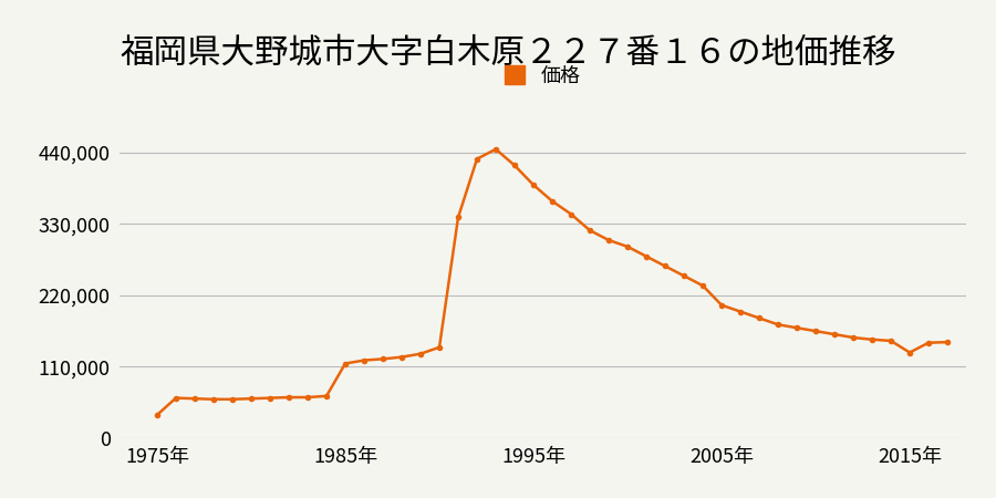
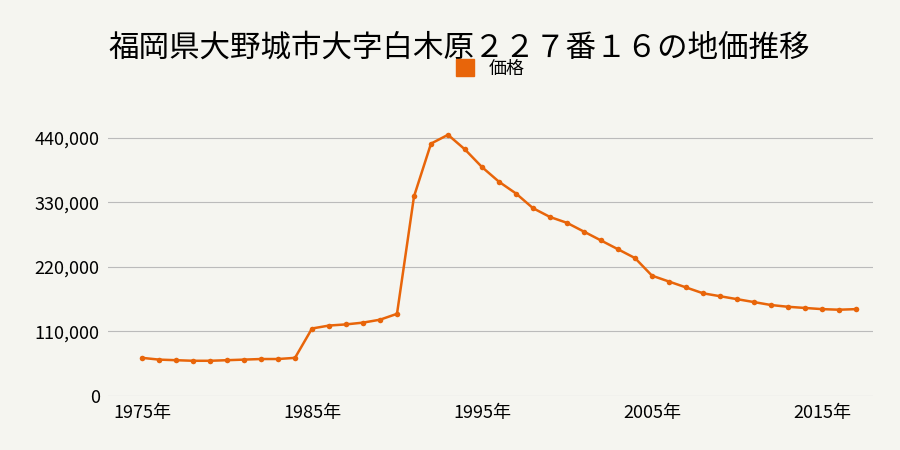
1975年: 36,000 -> 65,000
2015年: 132,000 -> 148,000
